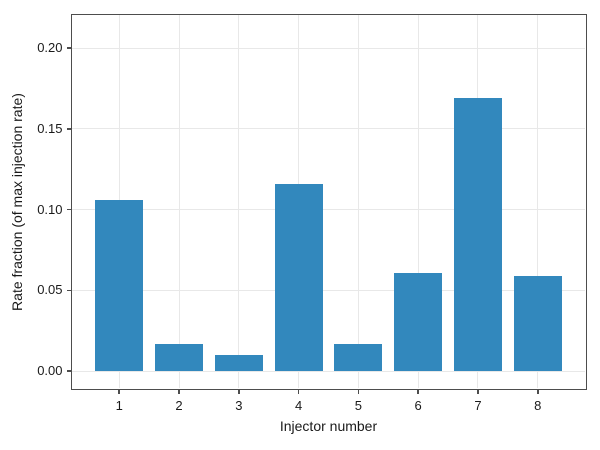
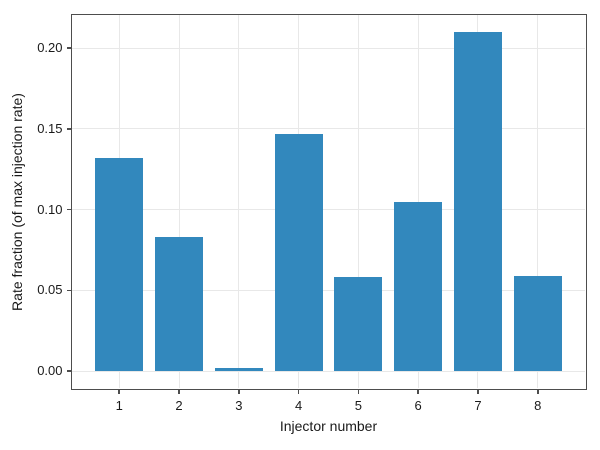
1: 0.106 -> 0.132
2: 0.017 -> 0.083
3: 0.010 -> 0.002
4: 0.116 -> 0.147
5: 0.017 -> 0.058
6: 0.061 -> 0.105
7: 0.169 -> 0.210
